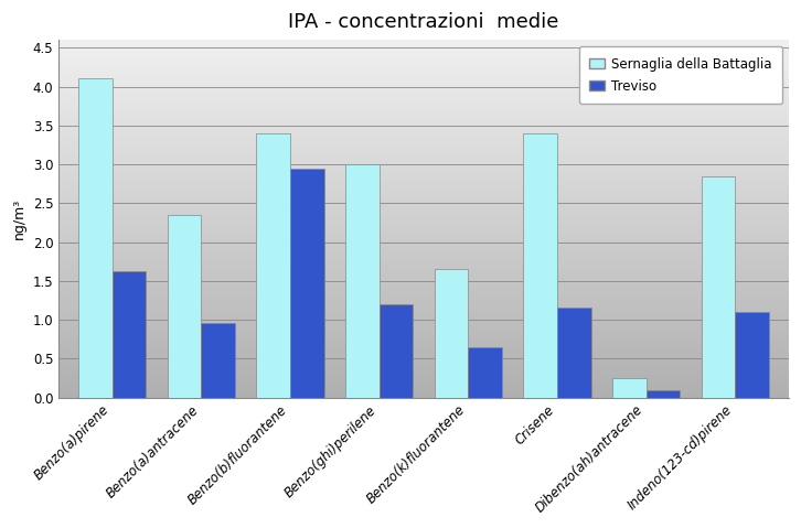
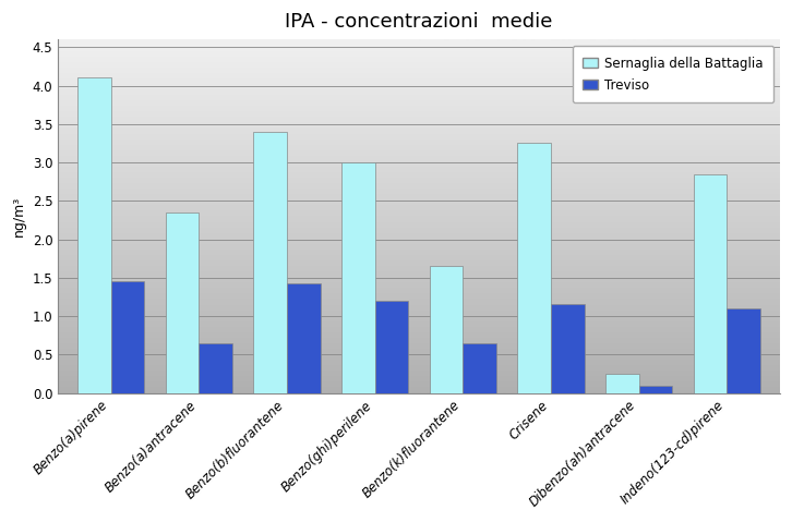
Treviso/Benzo(a)pirene: 1.62 -> 1.45
Treviso/Benzo(a)antracene: 0.96 -> 0.65
Treviso/Benzo(b)fluorantene: 2.94 -> 1.43
Sernaglia della Battaglia/Crisene: 3.40 -> 3.25
